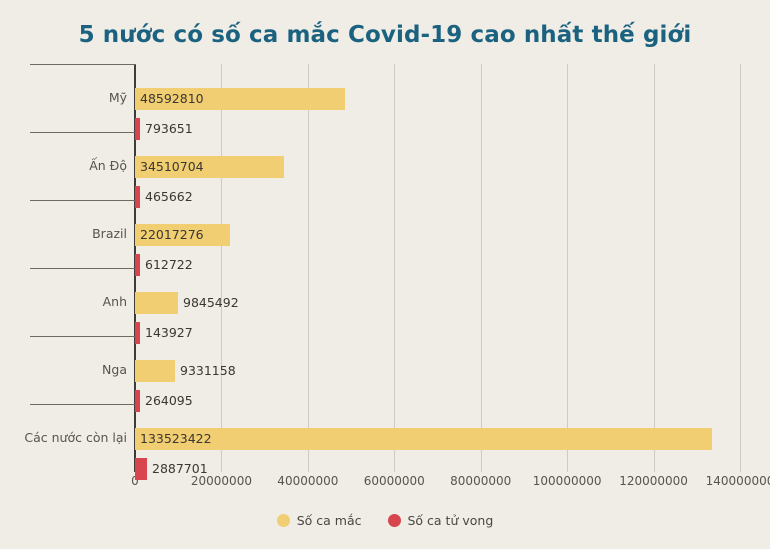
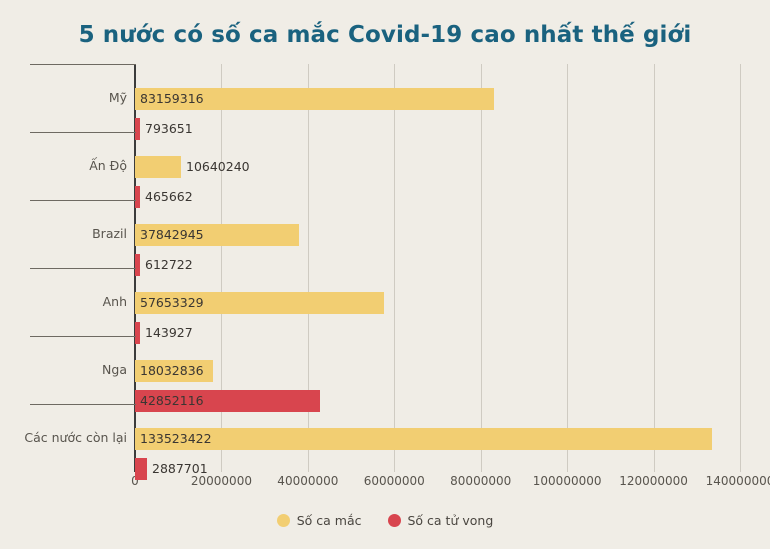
Số ca mắc/Mỹ: 48592810 -> 83159316
Số ca mắc/Ấn Độ: 34510704 -> 10640240
Số ca mắc/Brazil: 22017276 -> 37842945
Số ca mắc/Anh: 9845492 -> 57653329
Số ca mắc/Nga: 9331158 -> 18032836
Số ca tử vong/Nga: 264095 -> 42852116
